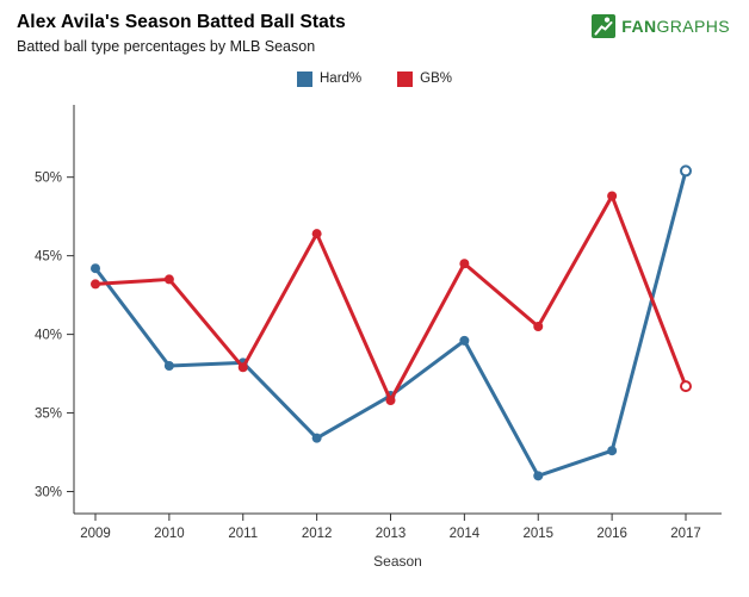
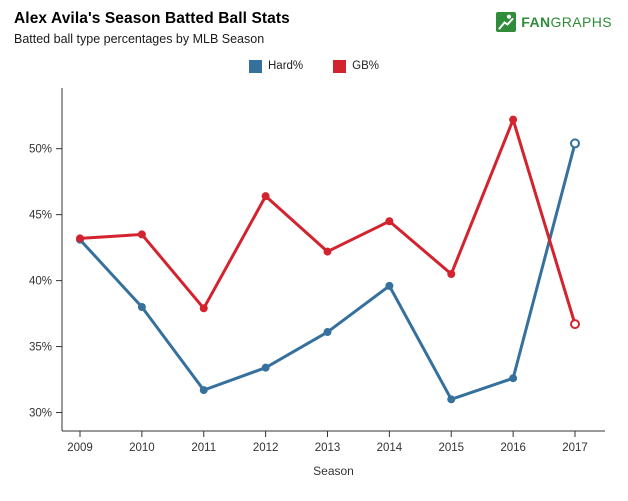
Hard%/2009: 44.2% -> 43.1%
Hard%/2011: 38.2% -> 31.7%
GB%/2013: 35.8% -> 42.2%
GB%/2016: 48.8% -> 52.2%
